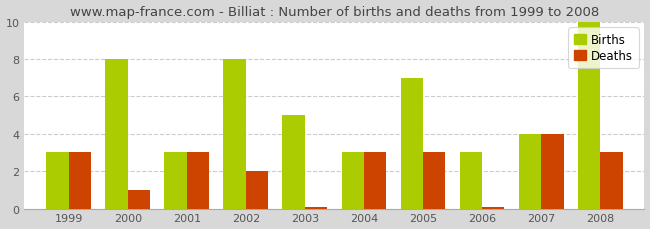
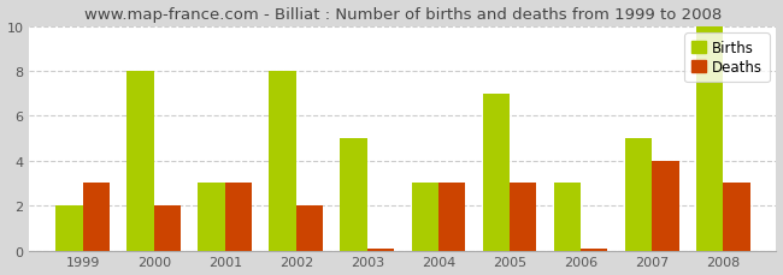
Births/1999: 3 -> 2
Deaths/2000: 1.0 -> 2.0
Births/2007: 4 -> 5
